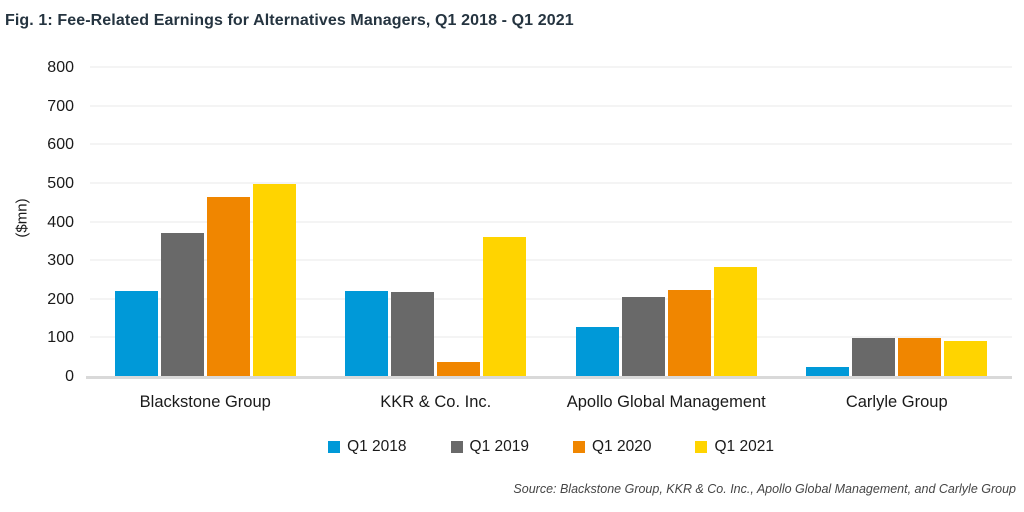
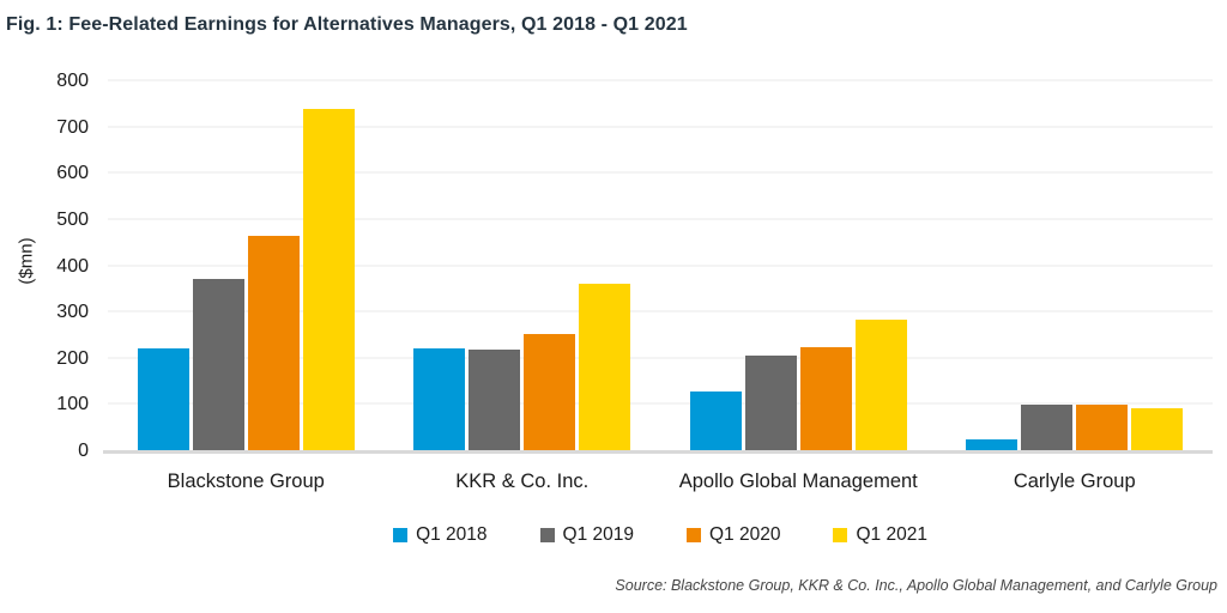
Q1 2021/Blackstone Group: 500 -> 740
Q1 2020/KKR & Co. Inc.: 40 -> 260
